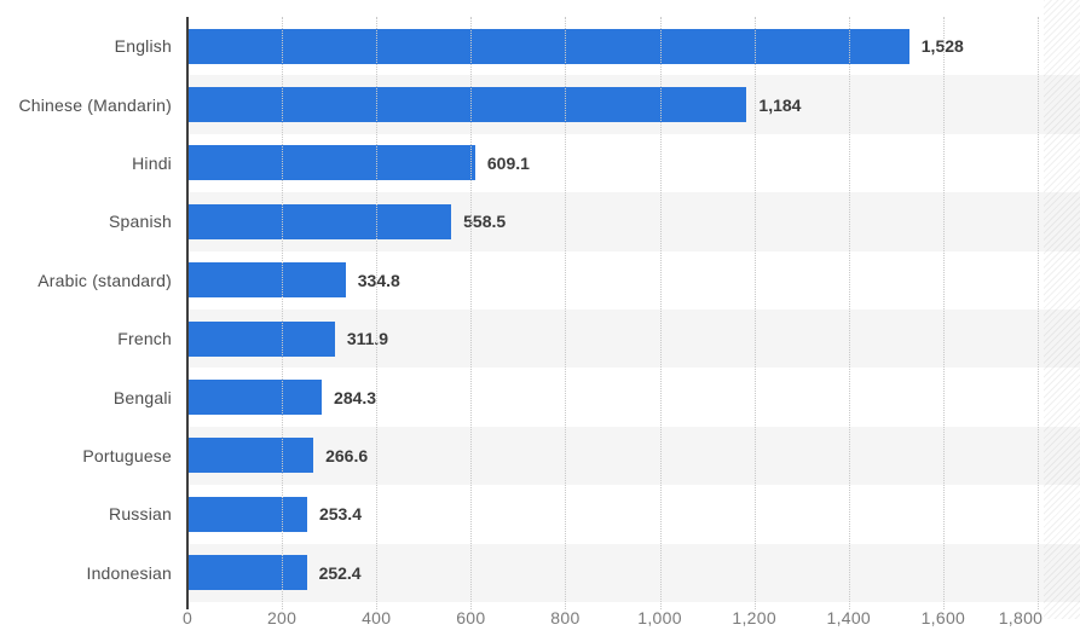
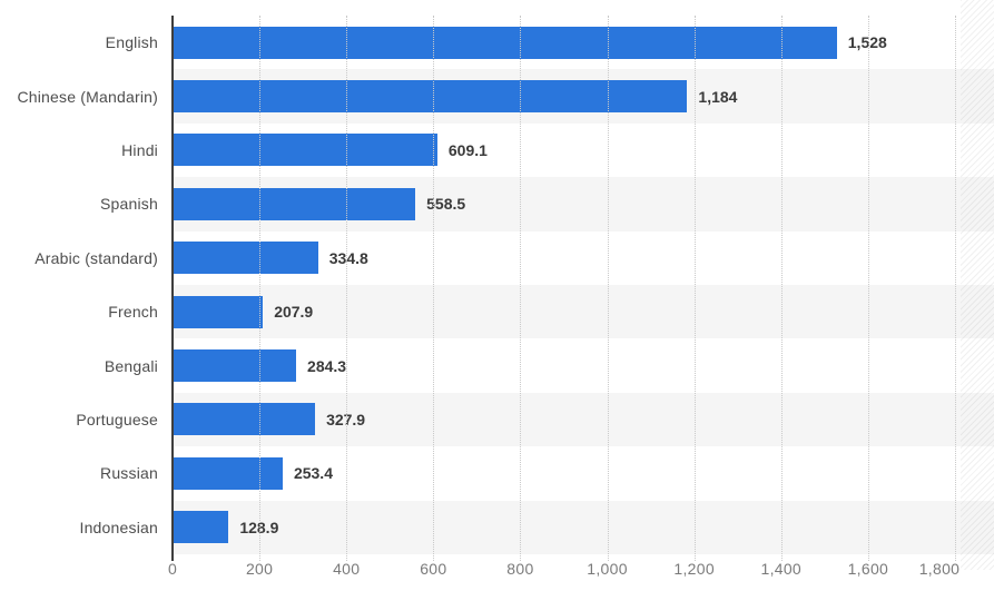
French: 311.9 -> 207.9
Portuguese: 266.6 -> 327.9
Indonesian: 252.4 -> 128.9
